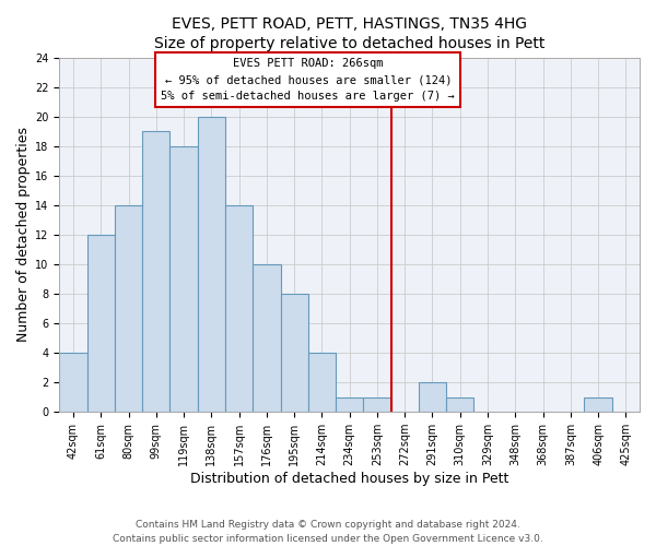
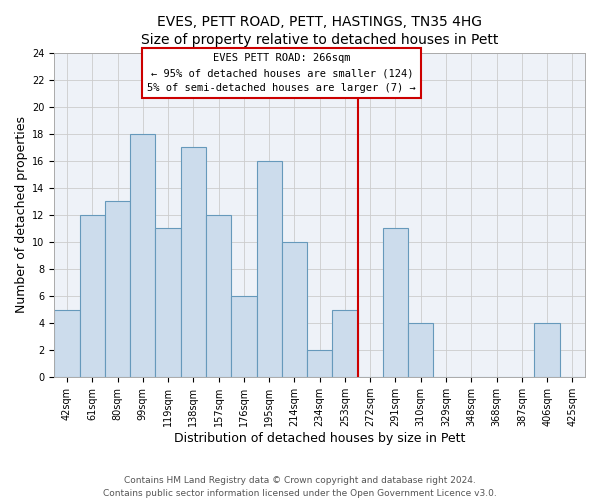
42sqm: 4 -> 5
80sqm: 14 -> 13
99sqm: 19 -> 18
119sqm: 18 -> 11
138sqm: 20 -> 17
157sqm: 14 -> 12
176sqm: 10 -> 6
195sqm: 8 -> 16
214sqm: 4 -> 10
234sqm: 1 -> 2
253sqm: 1 -> 5
291sqm: 2 -> 11
310sqm: 1 -> 4
406sqm: 1 -> 4
